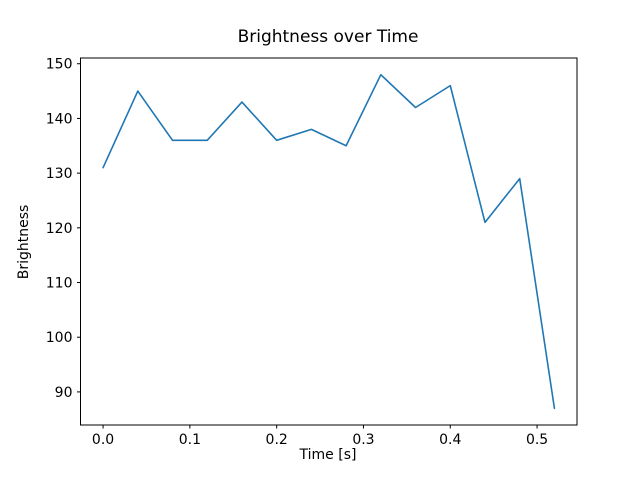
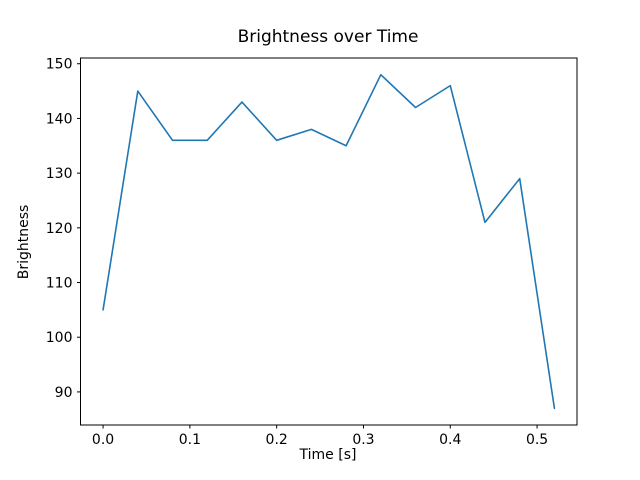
0.0: 131 -> 105
